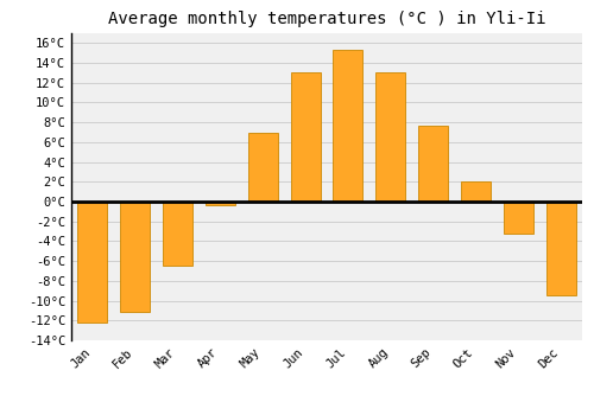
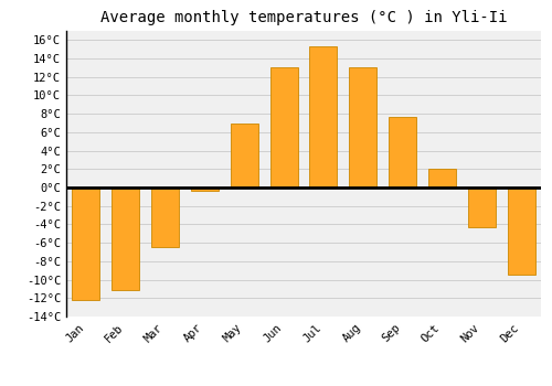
Nov: -3.2°C -> -4.3°C
